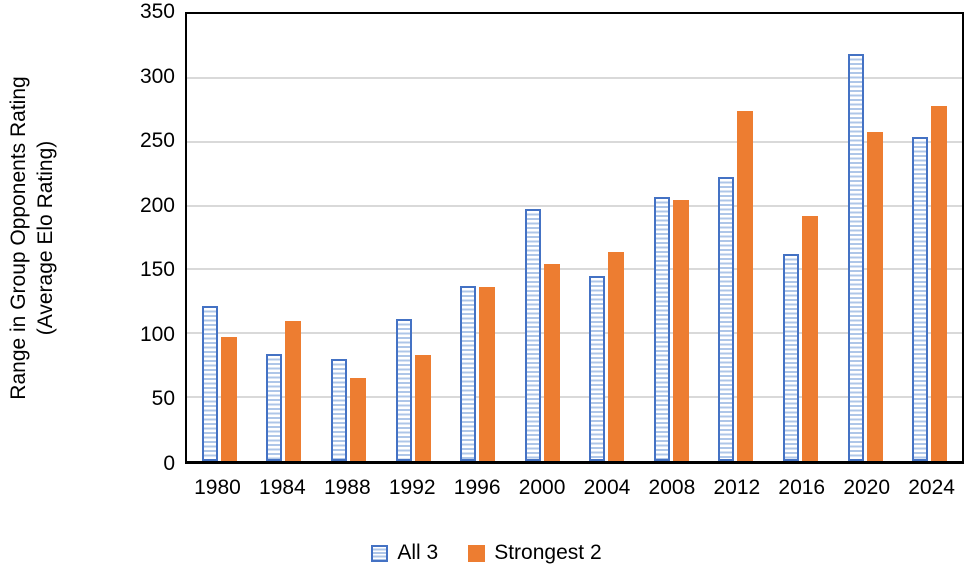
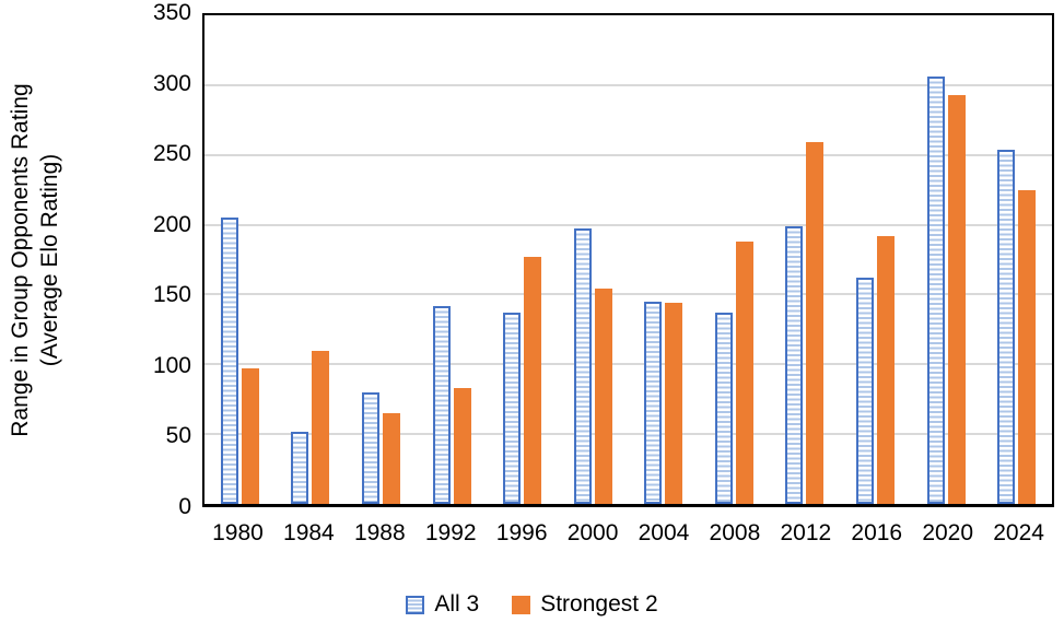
All 3/1980: 121 -> 205
All 3/1984: 84 -> 52
All 3/1992: 111 -> 142
Strongest 2/1996: 136 -> 177
Strongest 2/2004: 164 -> 144
All 3/2008: 207 -> 137
Strongest 2/2008: 204 -> 188
All 3/2012: 222 -> 199
Strongest 2/2012: 274 -> 259
All 3/2020: 319 -> 306
Strongest 2/2020: 258 -> 293
Strongest 2/2024: 278 -> 225
